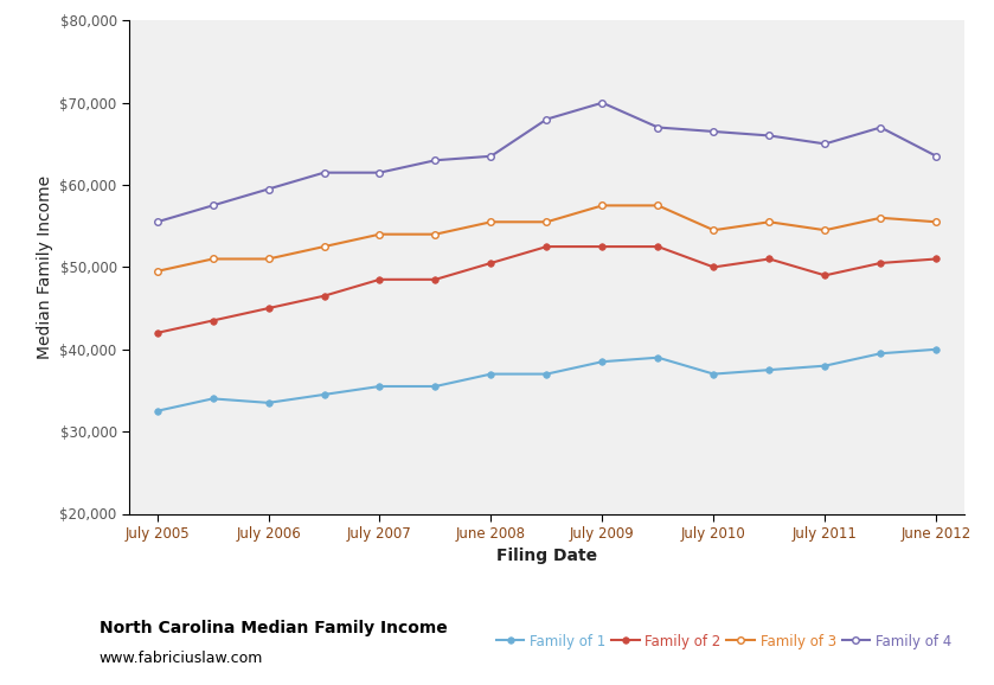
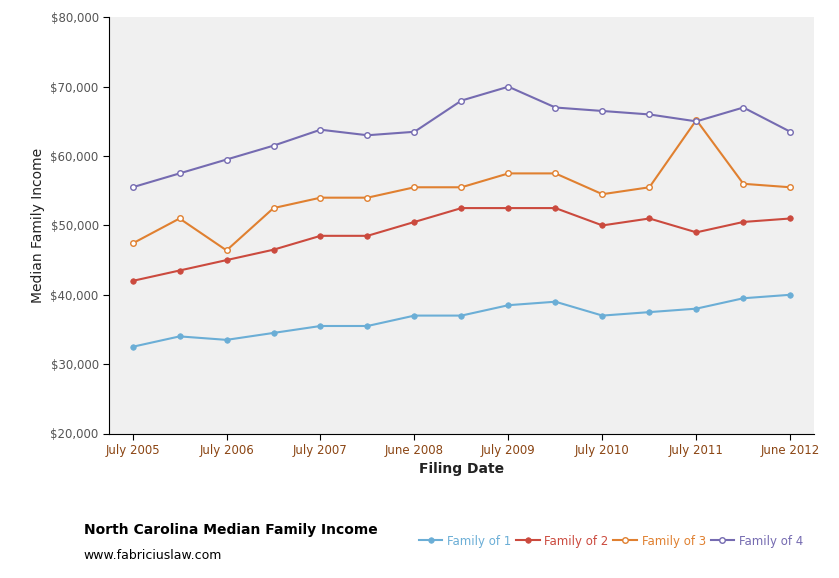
Family of 3/July 2005: $49,500 -> $47,400
Family of 3/July 2006: $51,000 -> $46,400
Family of 4/July 2007: $61,500 -> $63,800
Family of 3/July 2011: $54,500 -> $65,200
